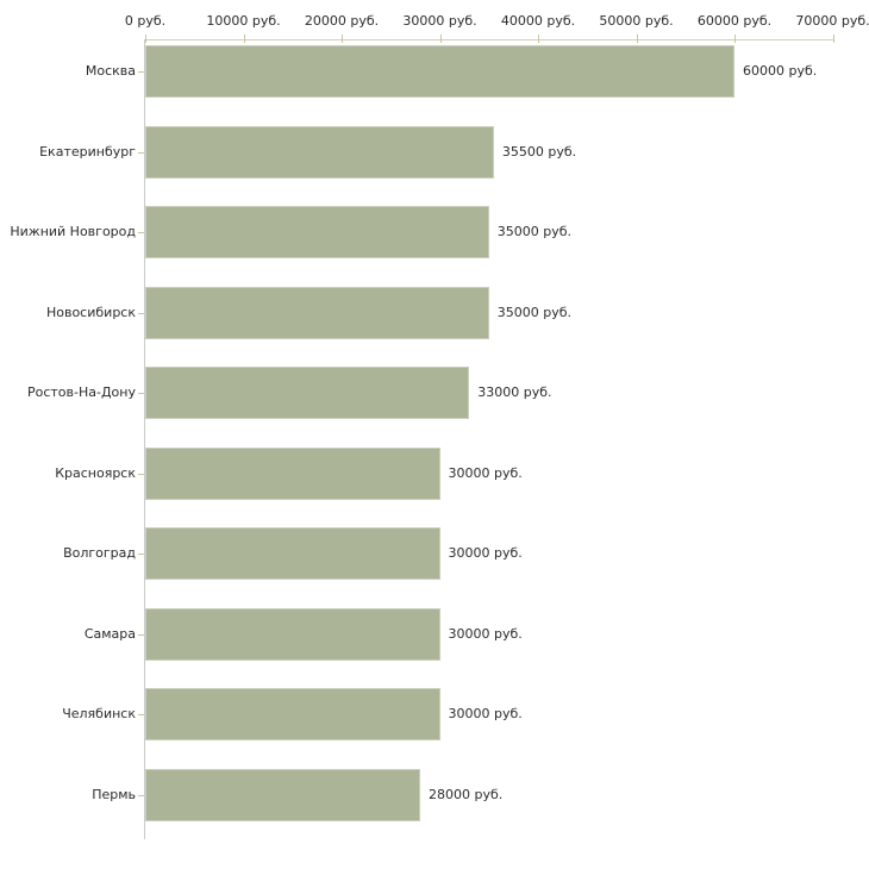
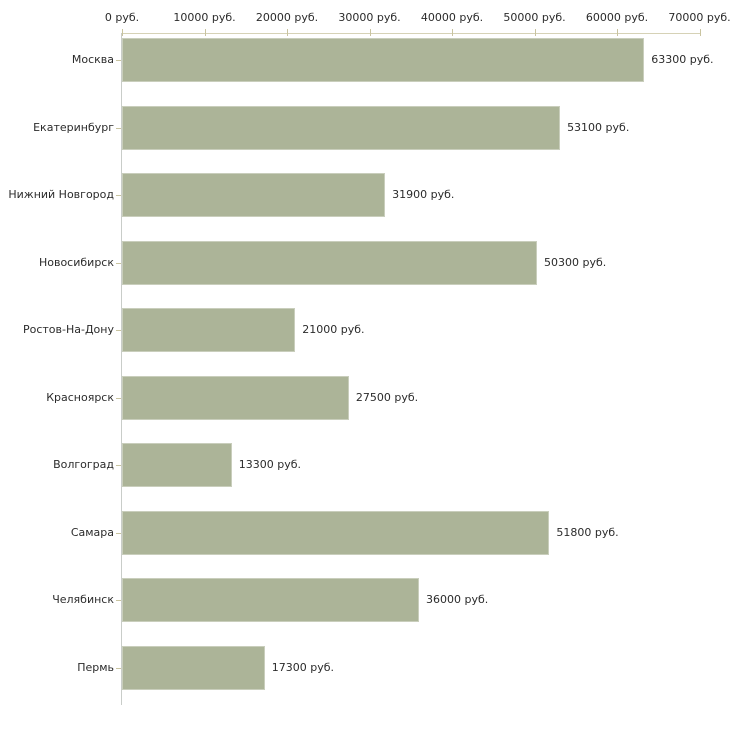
Москва: 60000 -> 63300
Екатеринбург: 35500 -> 53100
Нижний Новгород: 35000 -> 31900
Новосибирск: 35000 -> 50300
Ростов-На-Дону: 33000 -> 21000
Красноярск: 30000 -> 27500
Волгоград: 30000 -> 13300
Самара: 30000 -> 51800
Челябинск: 30000 -> 36000
Пермь: 28000 -> 17300
